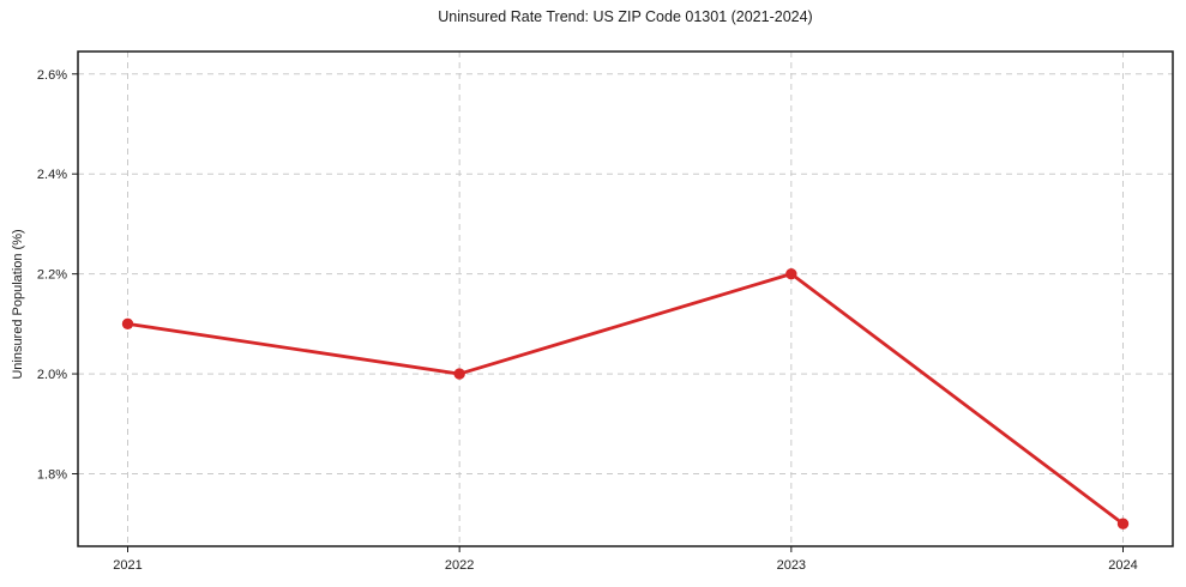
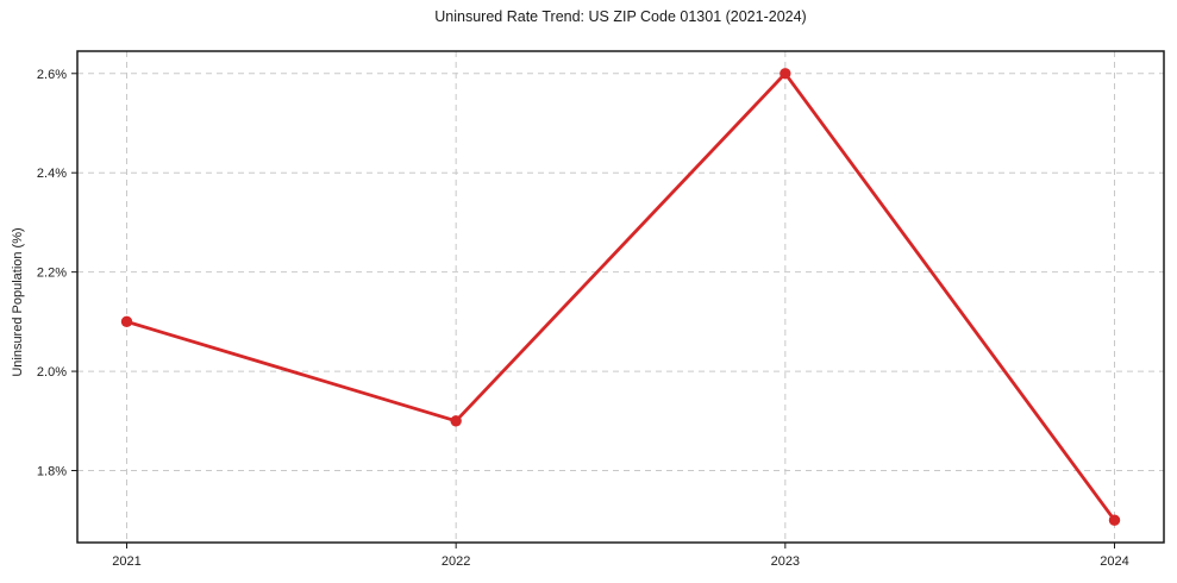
2022: 2.0% -> 1.9%
2023: 2.2% -> 2.6%
